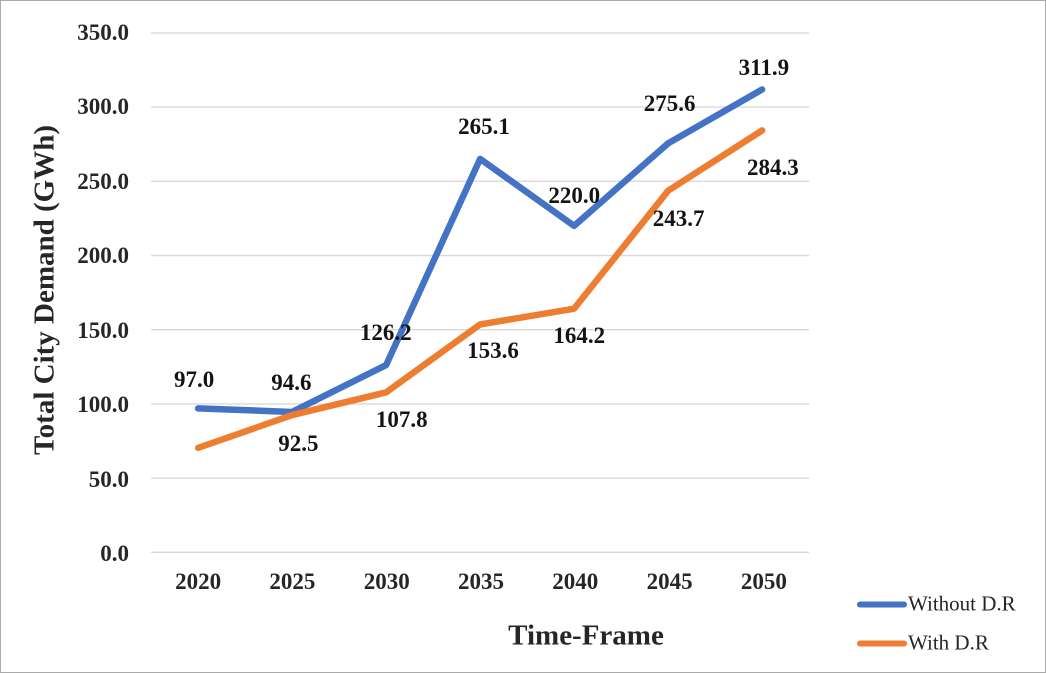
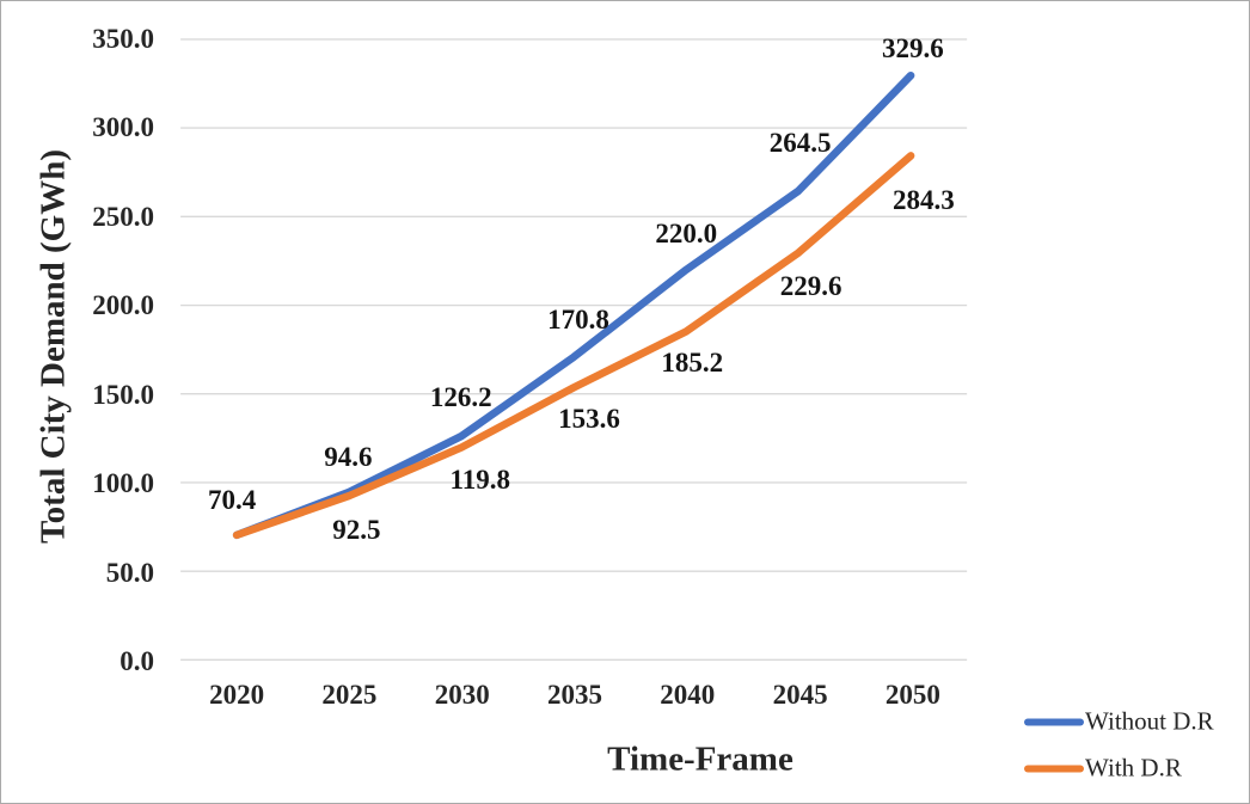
Without D.R/2020: 97.0 -> 70.4
With D.R/2030: 107.8 -> 119.8
Without D.R/2035: 265.1 -> 170.8
With D.R/2040: 164.2 -> 185.2
Without D.R/2045: 275.6 -> 264.5
With D.R/2045: 243.7 -> 229.6
Without D.R/2050: 311.9 -> 329.6
